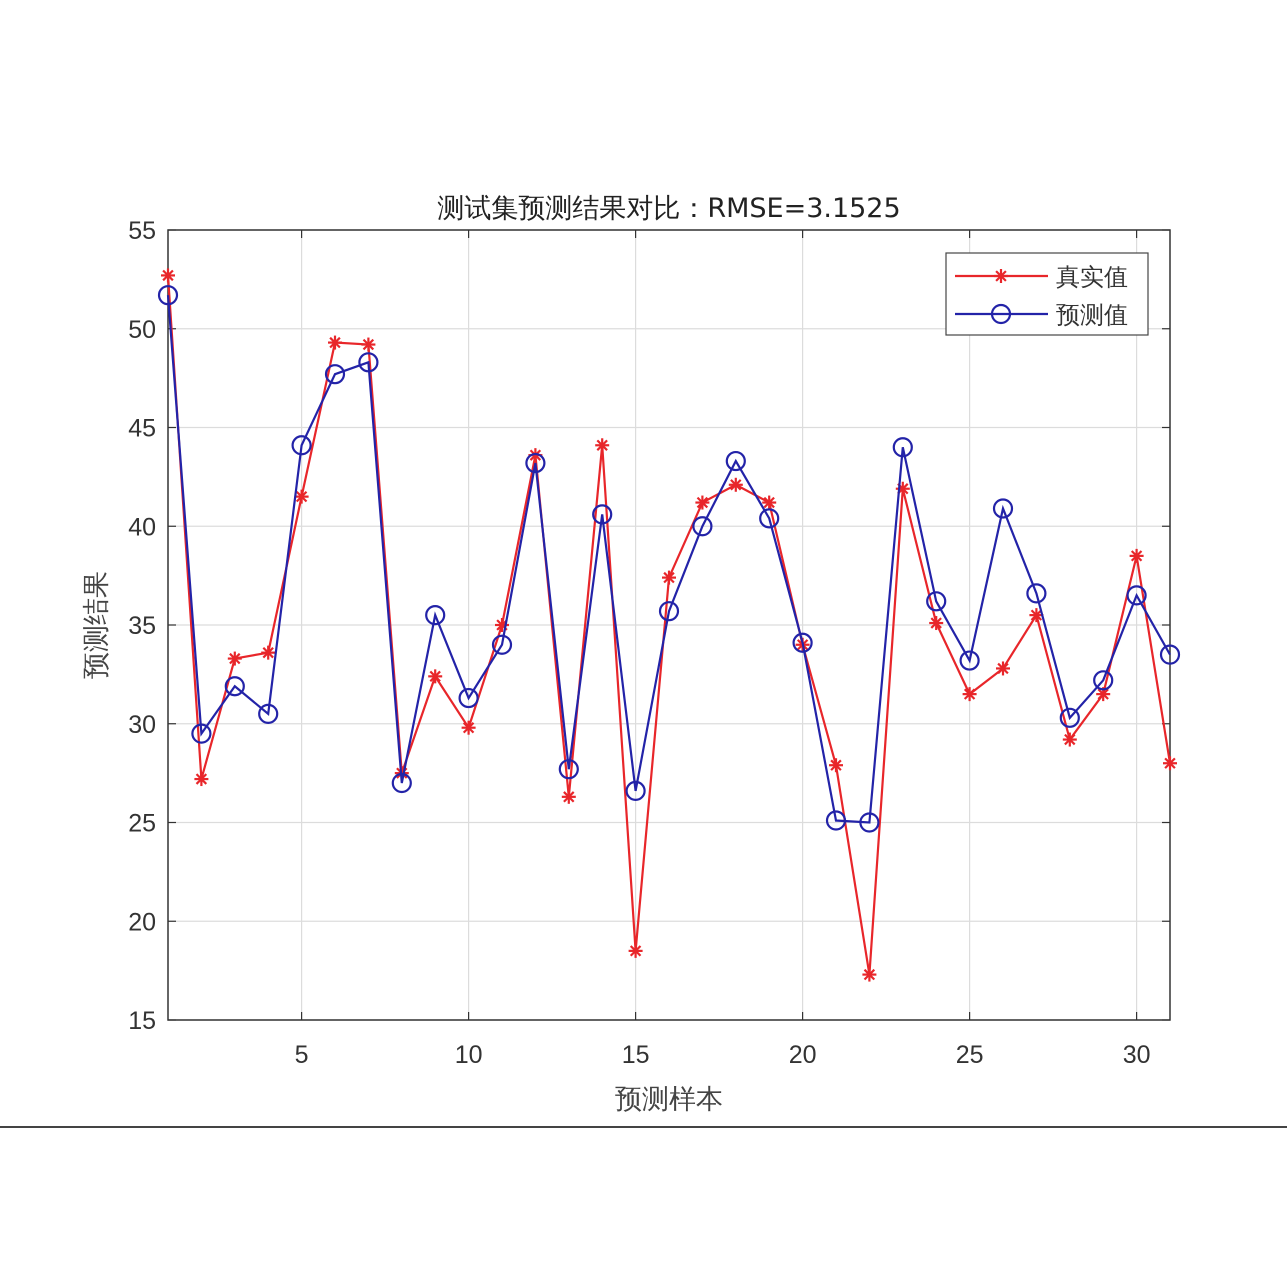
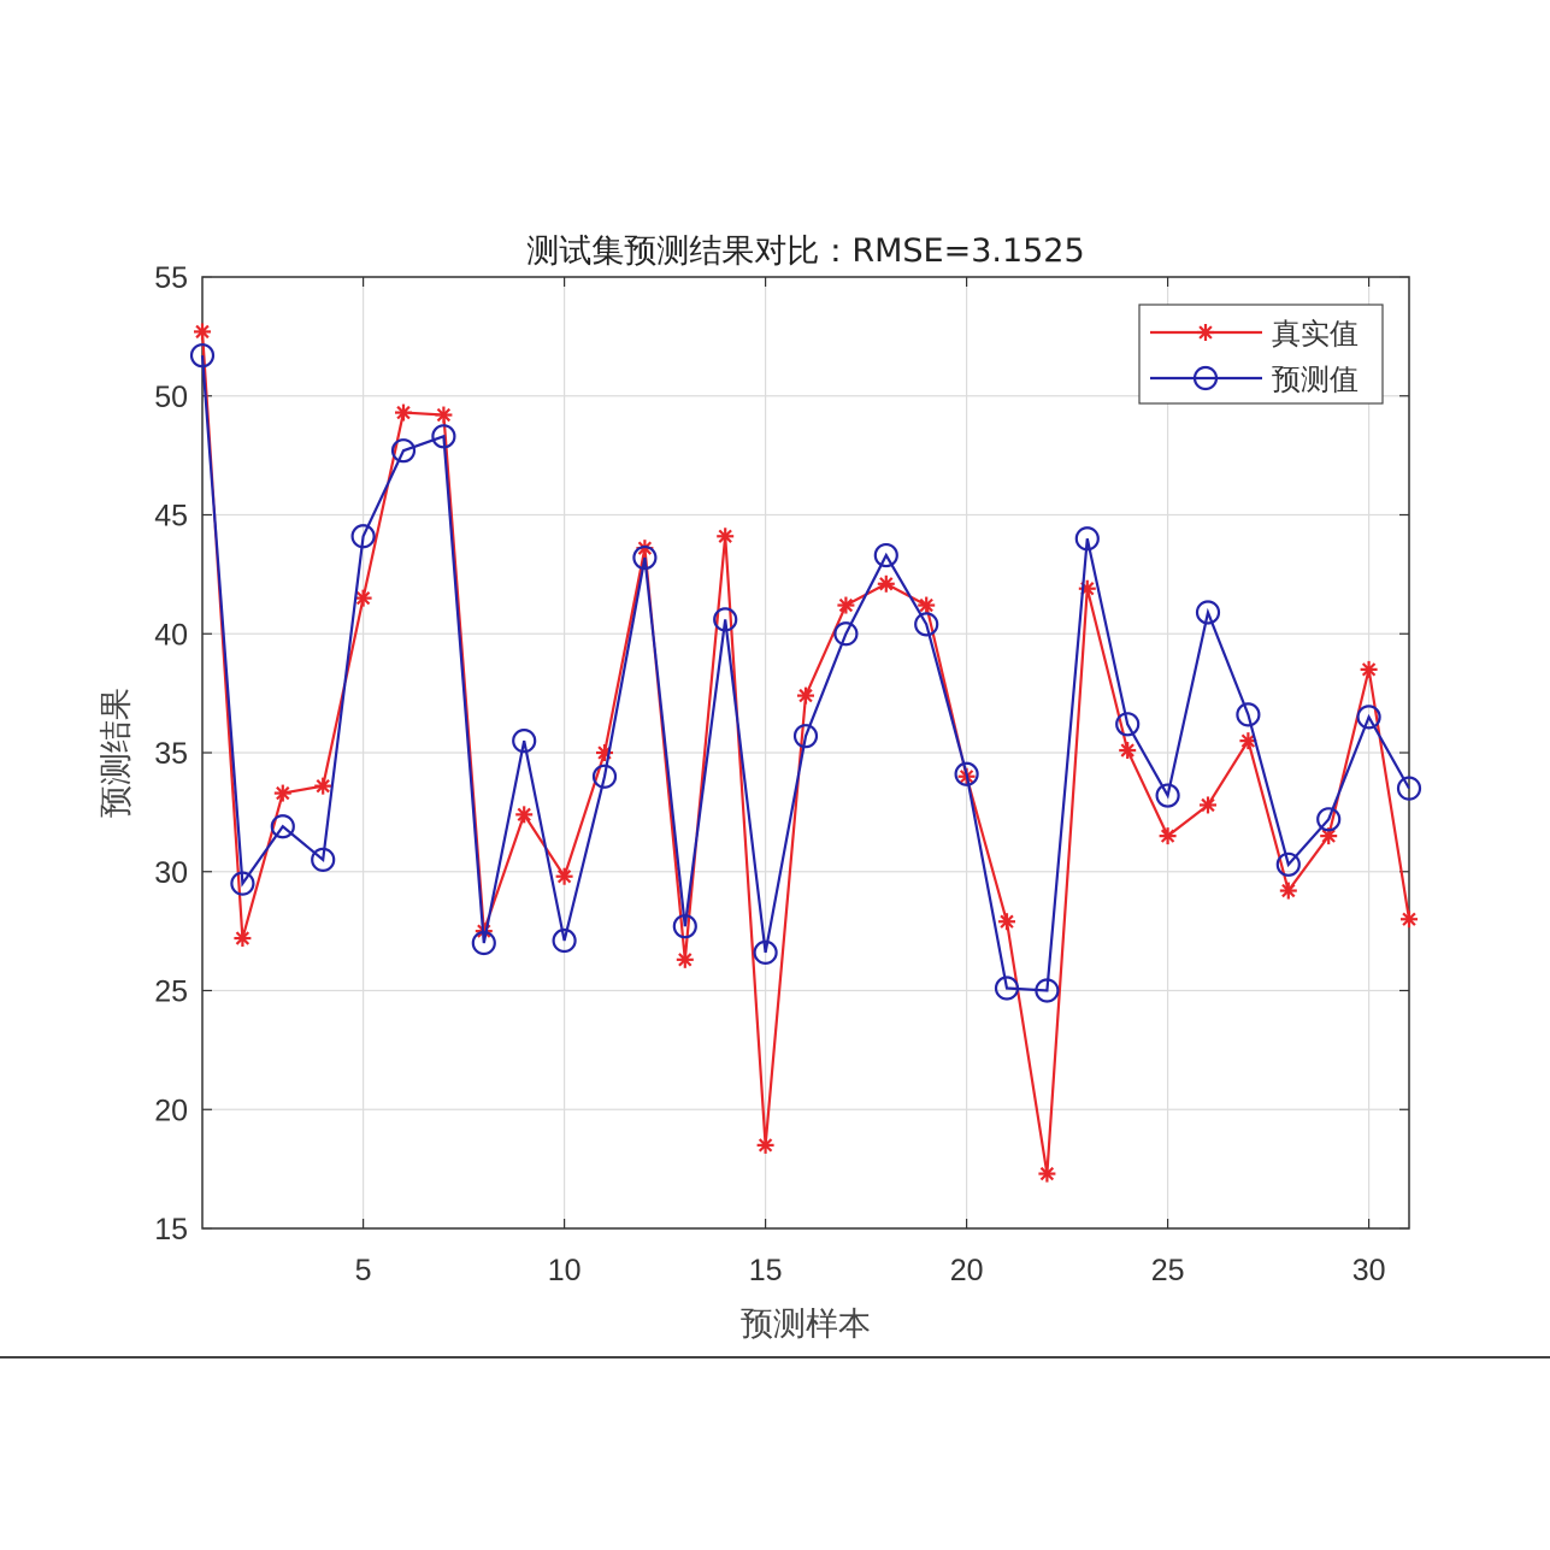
预测值/10: 31.3 -> 27.1
